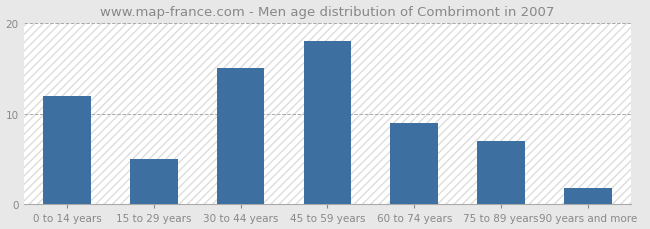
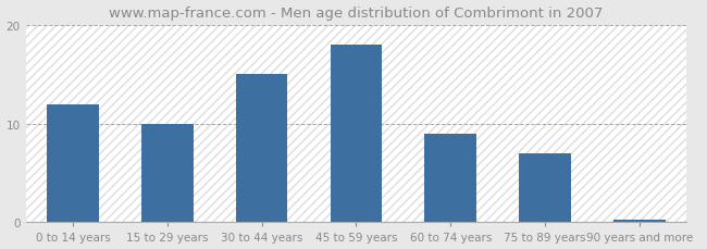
15 to 29 years: 5.0 -> 10.0
90 years and more: 1.8 -> 0.3
